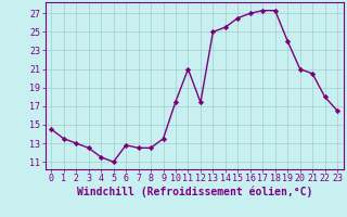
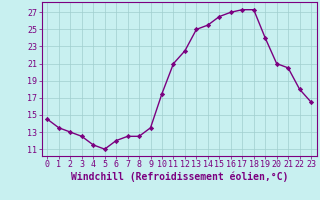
6: 12.8 -> 12.0
12: 17.4 -> 22.5
